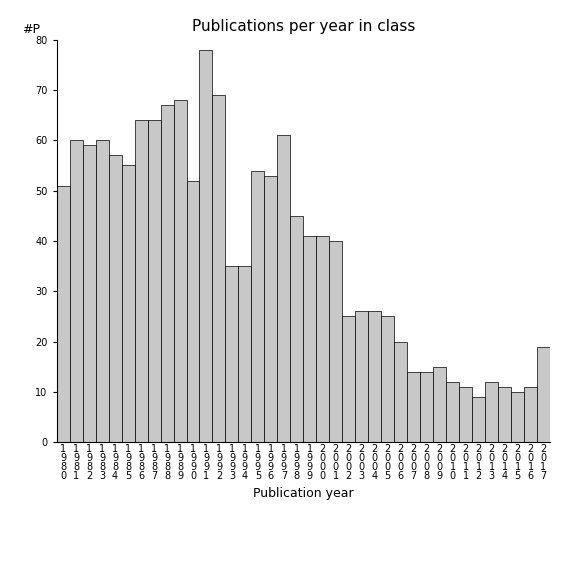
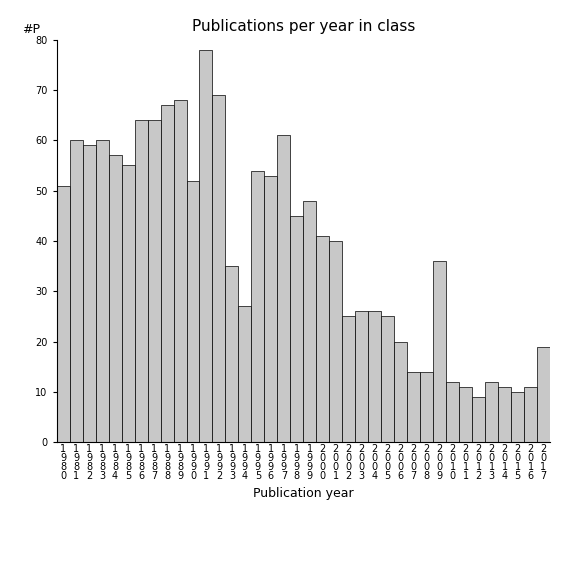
1 9 9 4: 35 -> 27
1 9 9 9: 41 -> 48
2 0 0 9: 15 -> 36
